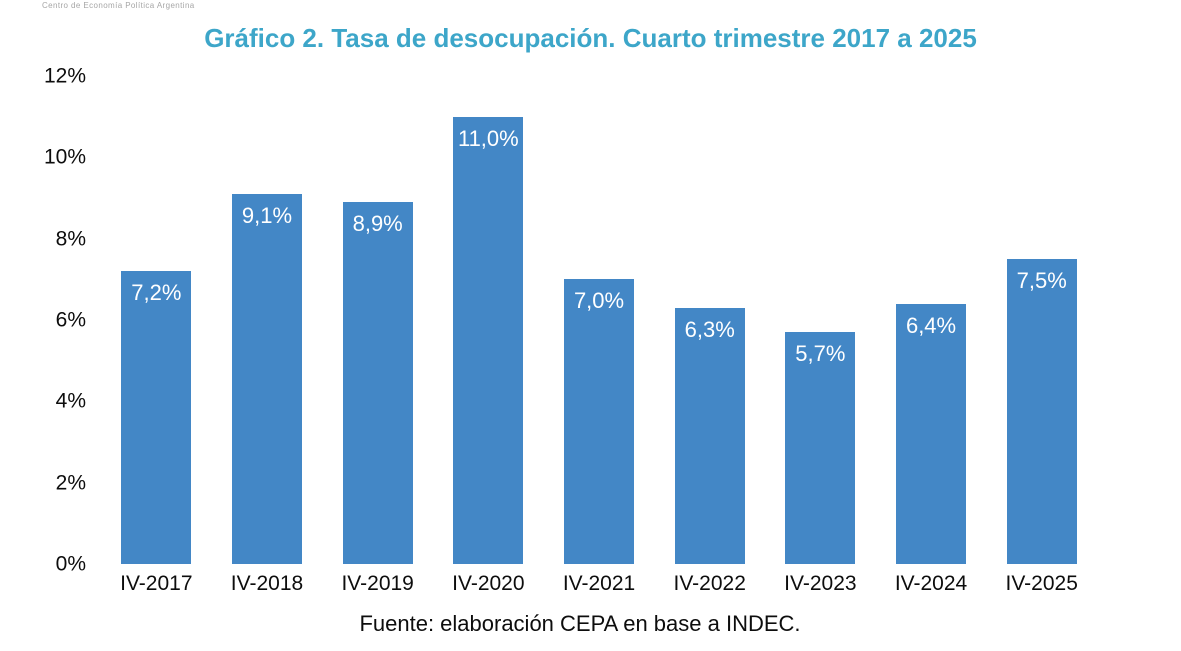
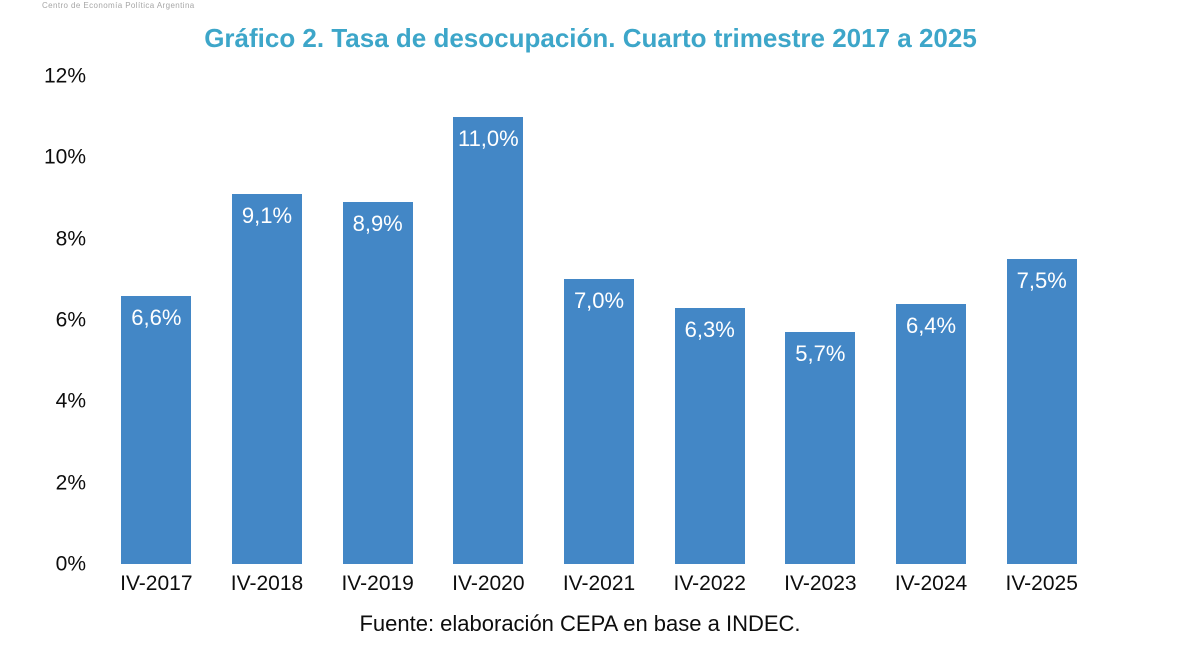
IV-2017: 7,2% -> 6,6%
